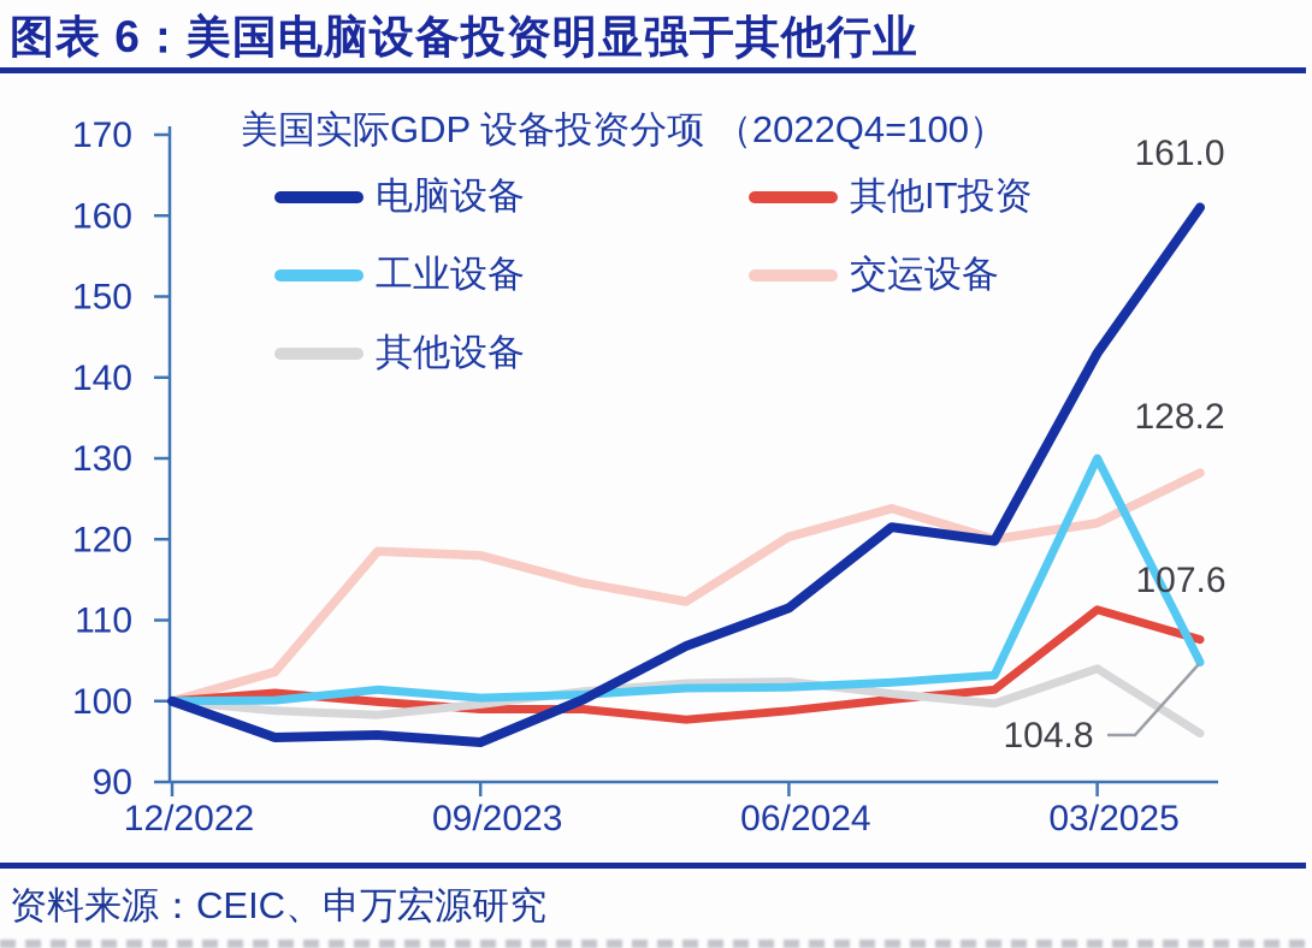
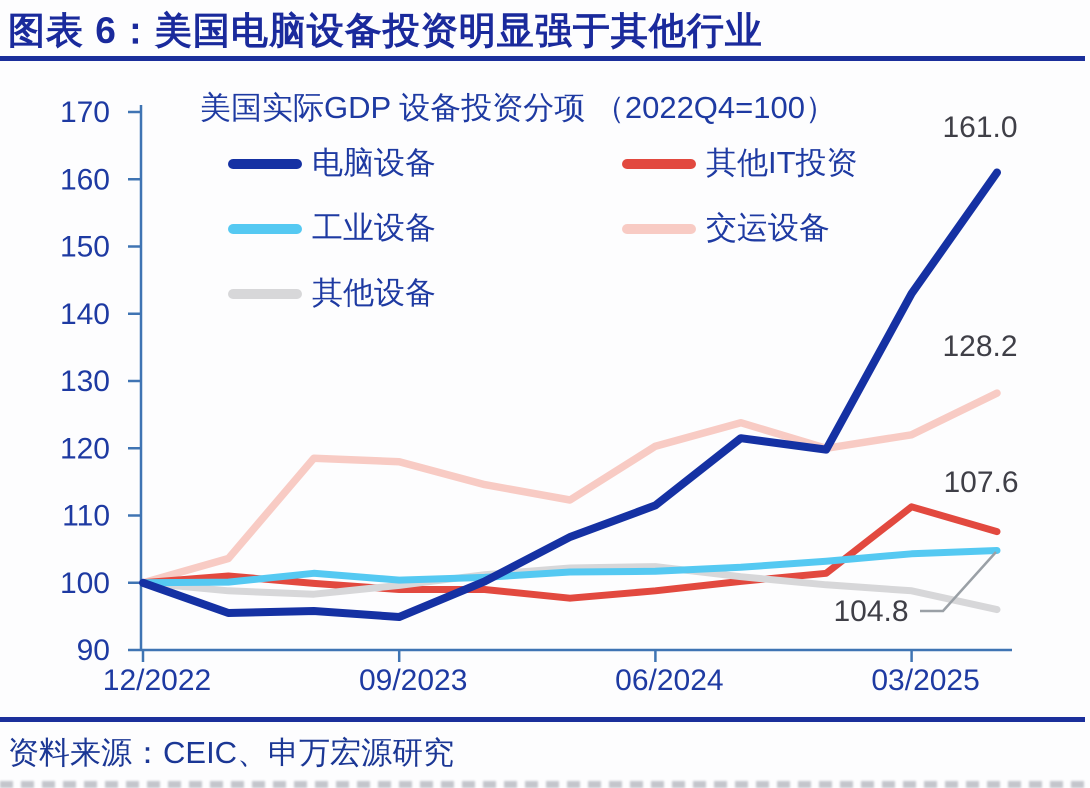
工业设备/03/2025: 130 -> 104
其他设备/03/2025: 104 -> 99
